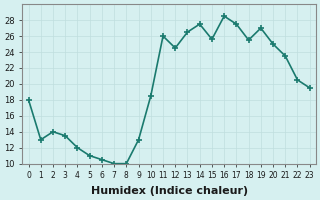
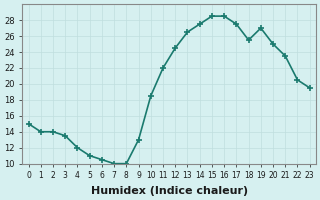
0: 18.0 -> 15.0
1: 13.0 -> 14.0
11: 26.0 -> 22.0
15: 25.6 -> 28.5
